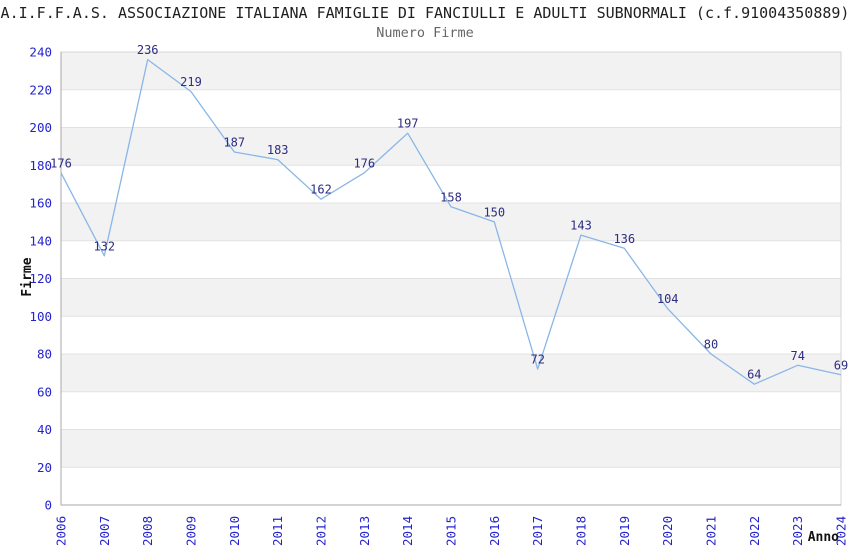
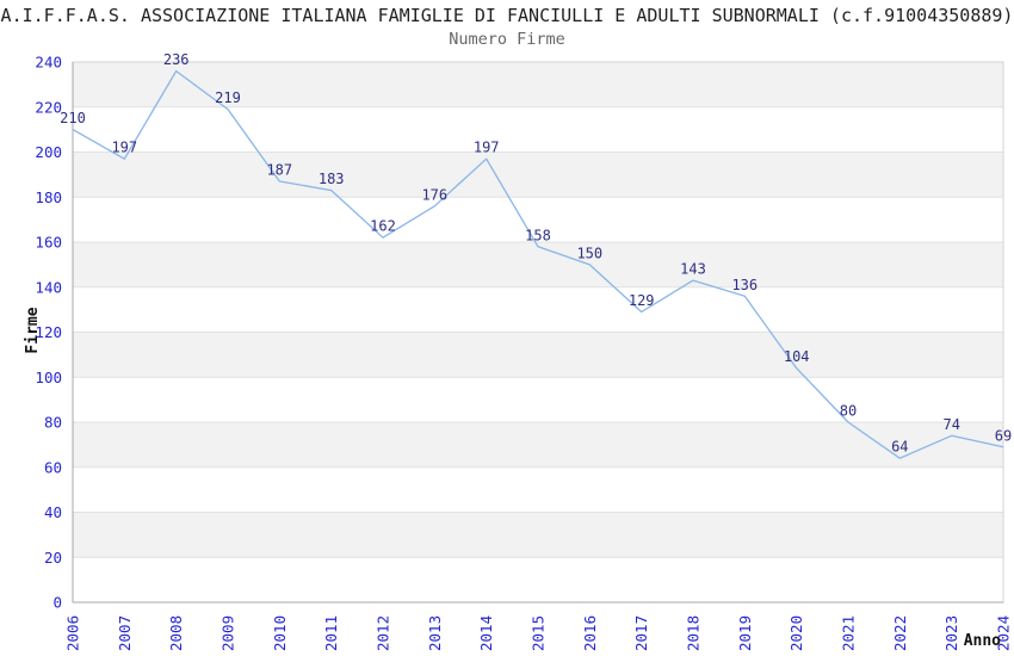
2006: 176 -> 210
2007: 132 -> 197
2017: 72 -> 129
